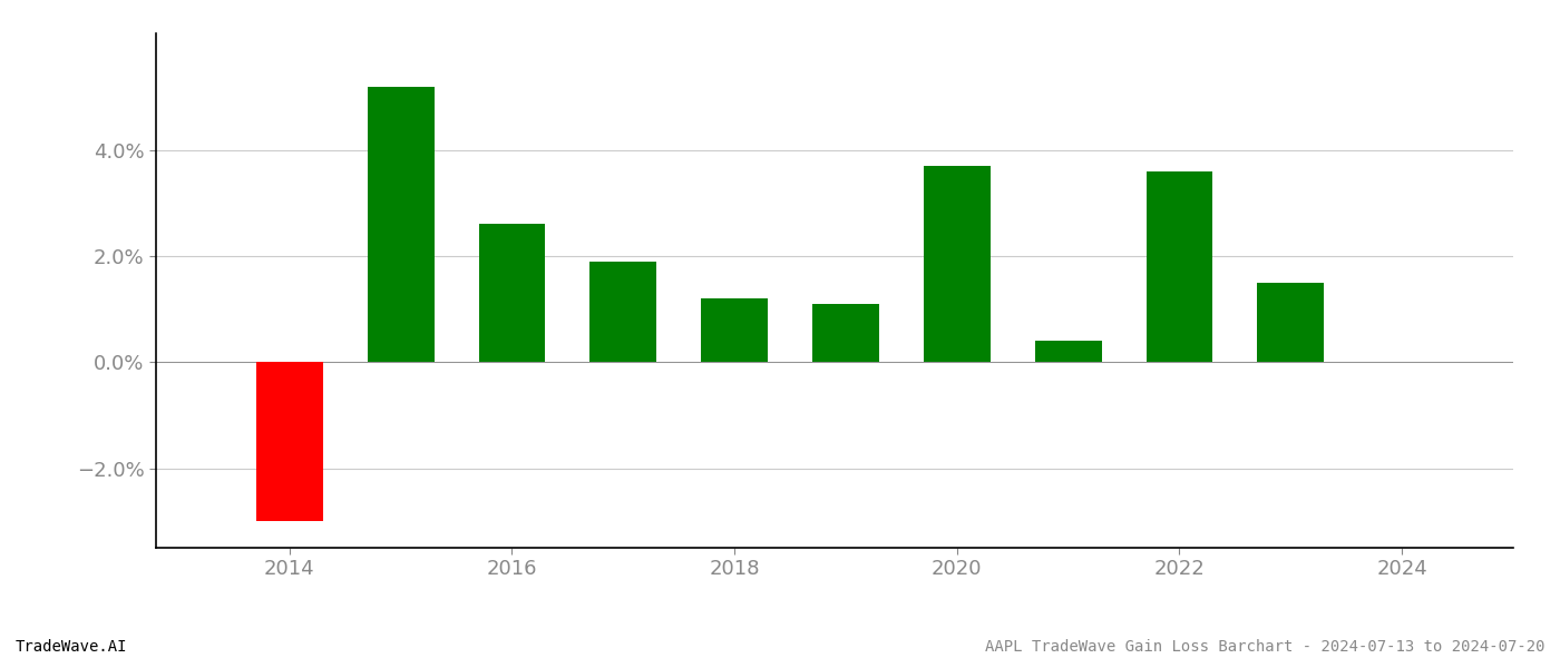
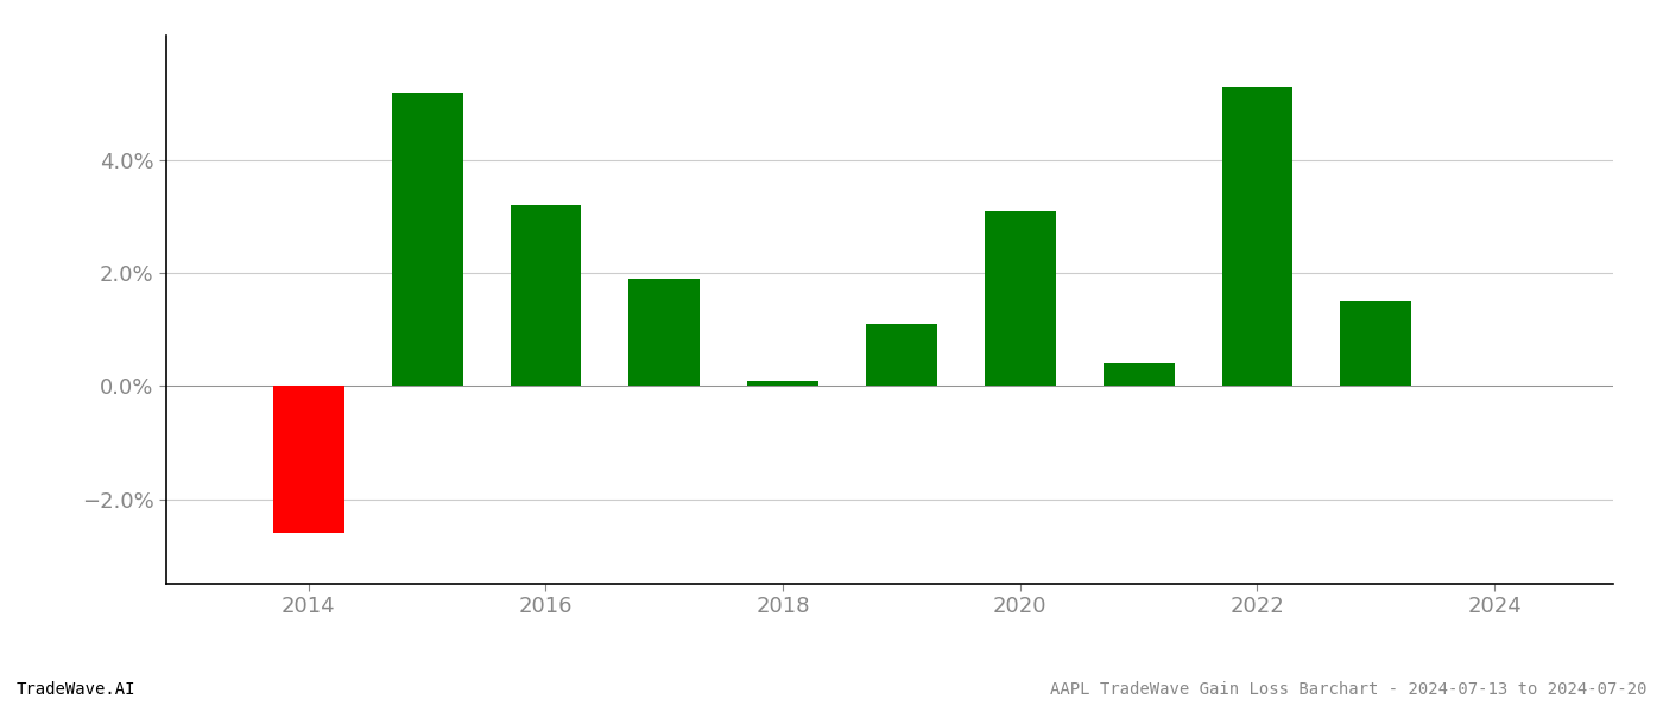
2014: -3.0% -> -2.6%
2016: 2.6% -> 3.2%
2018: 1.2% -> 0.1%
2020: 3.7% -> 3.1%
2022: 3.6% -> 5.3%
